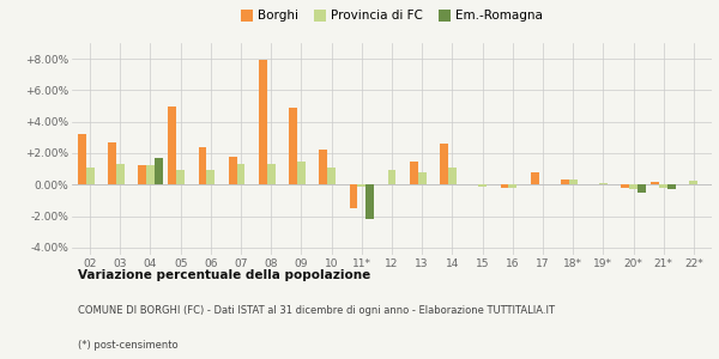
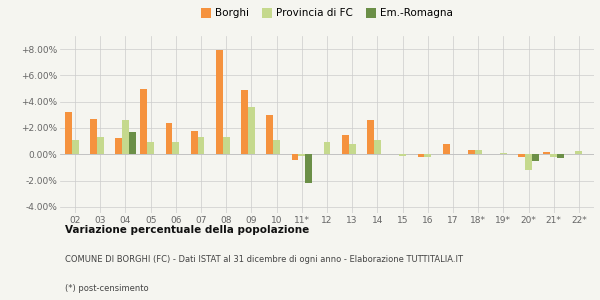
Provincia di FC/04: 1.2% -> 2.6%
Provincia di FC/09: 1.4% -> 3.6%
Borghi/10: 2.2% -> 3.0%
Borghi/11*: -1.5% -> -0.4%
Provincia di FC/20*: -0.3% -> -1.2%
